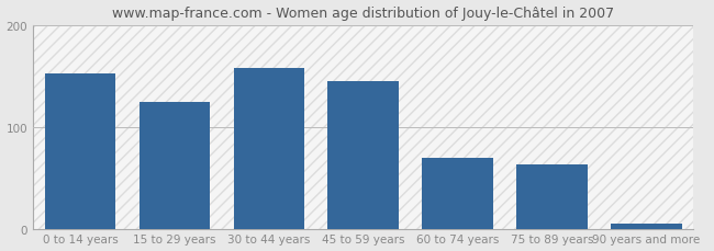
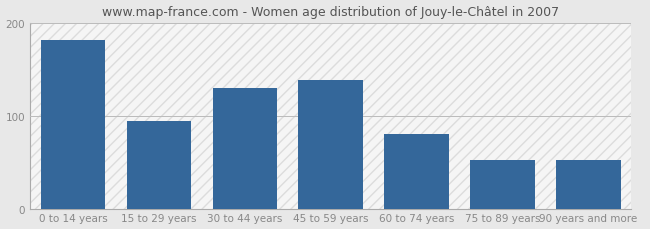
0 to 14 years: 152 -> 182
15 to 29 years: 125 -> 94
30 to 44 years: 158 -> 130
45 to 59 years: 145 -> 138
60 to 74 years: 70 -> 80
75 to 89 years: 63 -> 52
90 years and more: 5 -> 52
